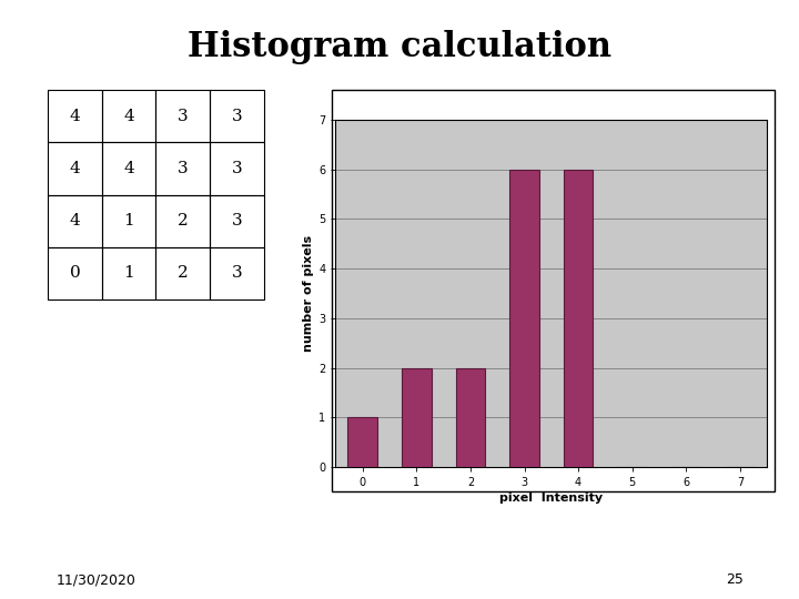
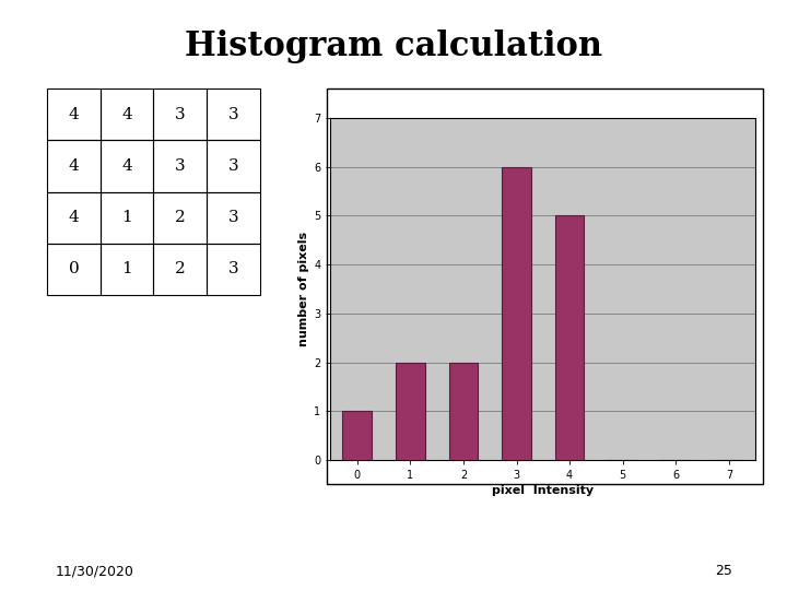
4: 6 -> 5
